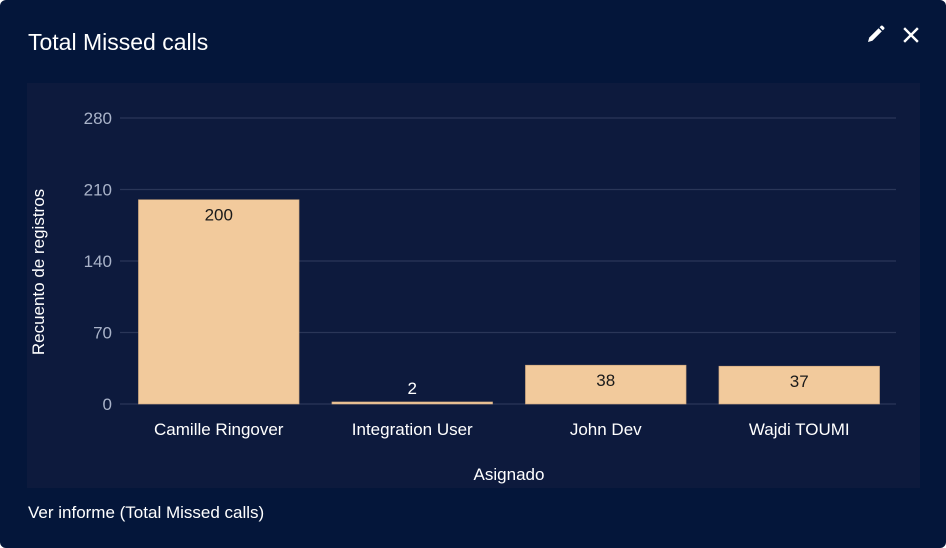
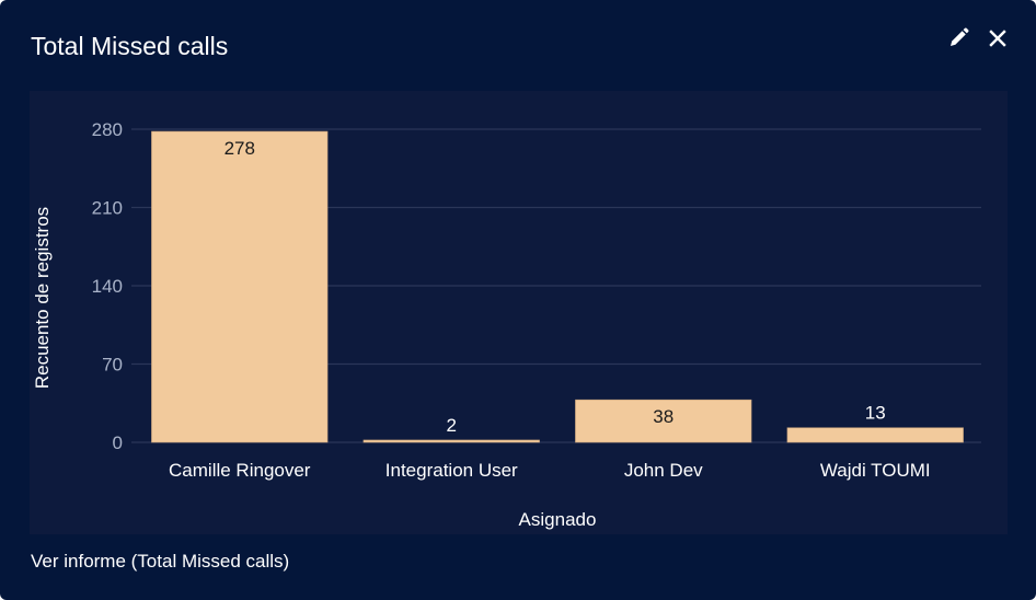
Camille Ringover: 200 -> 278
Wajdi TOUMI: 37 -> 13
